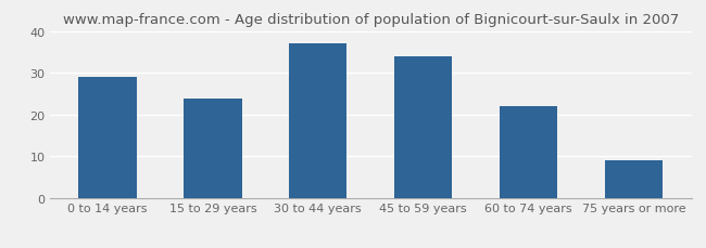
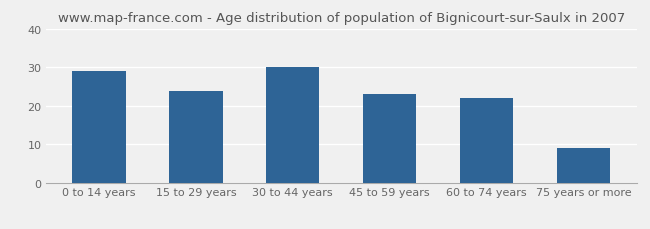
30 to 44 years: 37 -> 30
45 to 59 years: 34 -> 23
